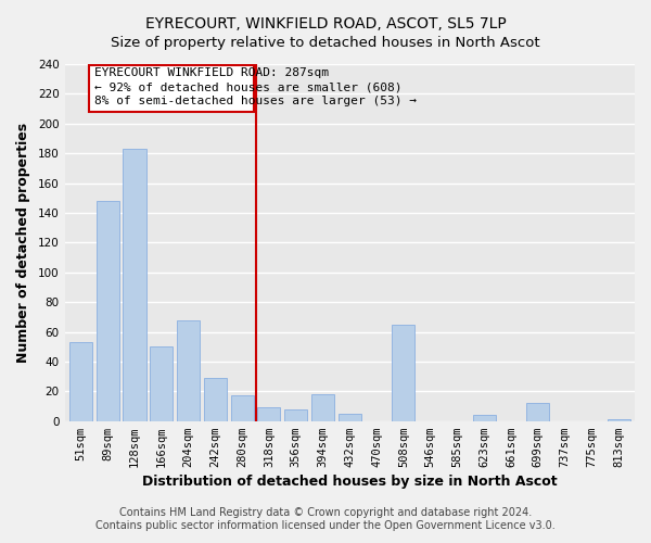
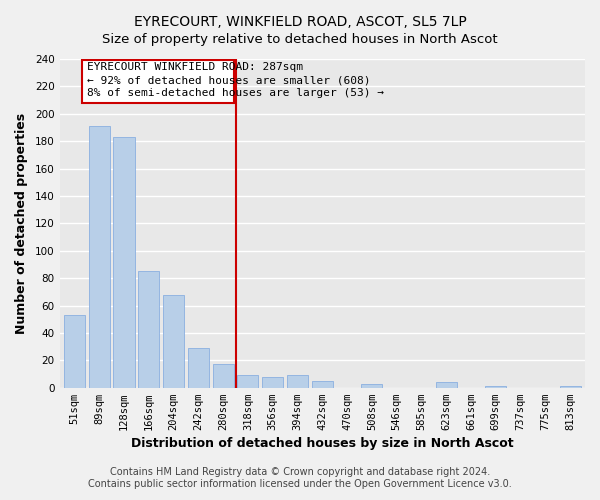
89sqm: 148 -> 191
166sqm: 50 -> 85
394sqm: 18 -> 9
508sqm: 65 -> 3
699sqm: 12 -> 1
